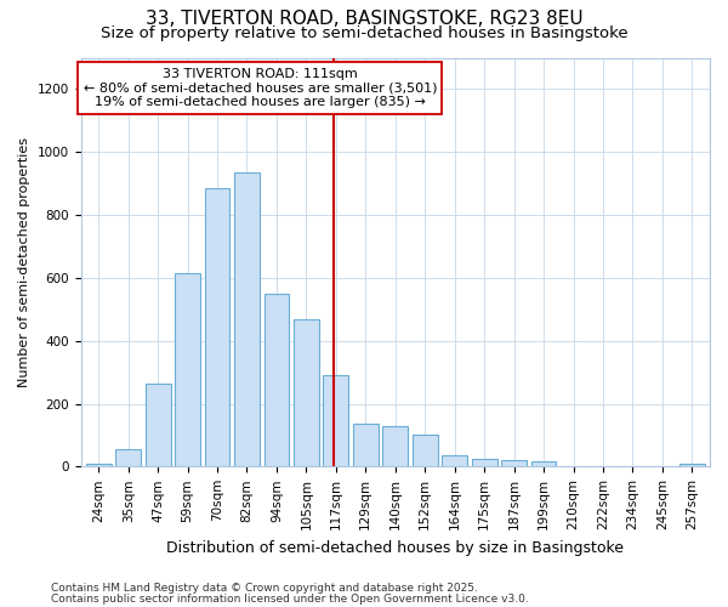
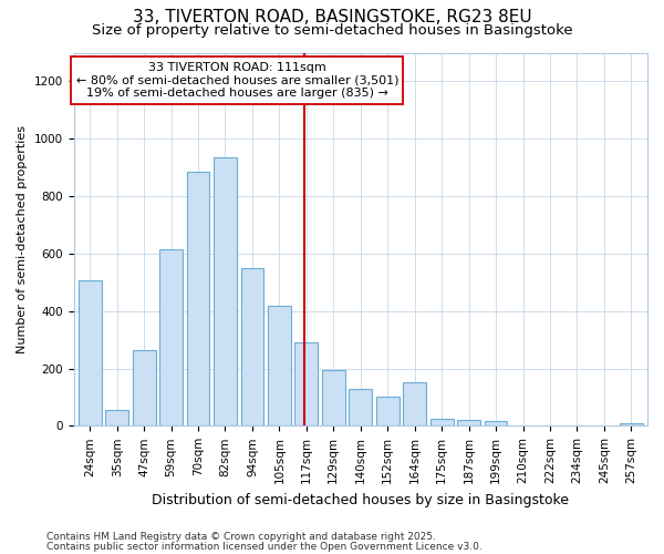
24sqm: 10 -> 505
105sqm: 470 -> 420
129sqm: 135 -> 195
164sqm: 35 -> 150
